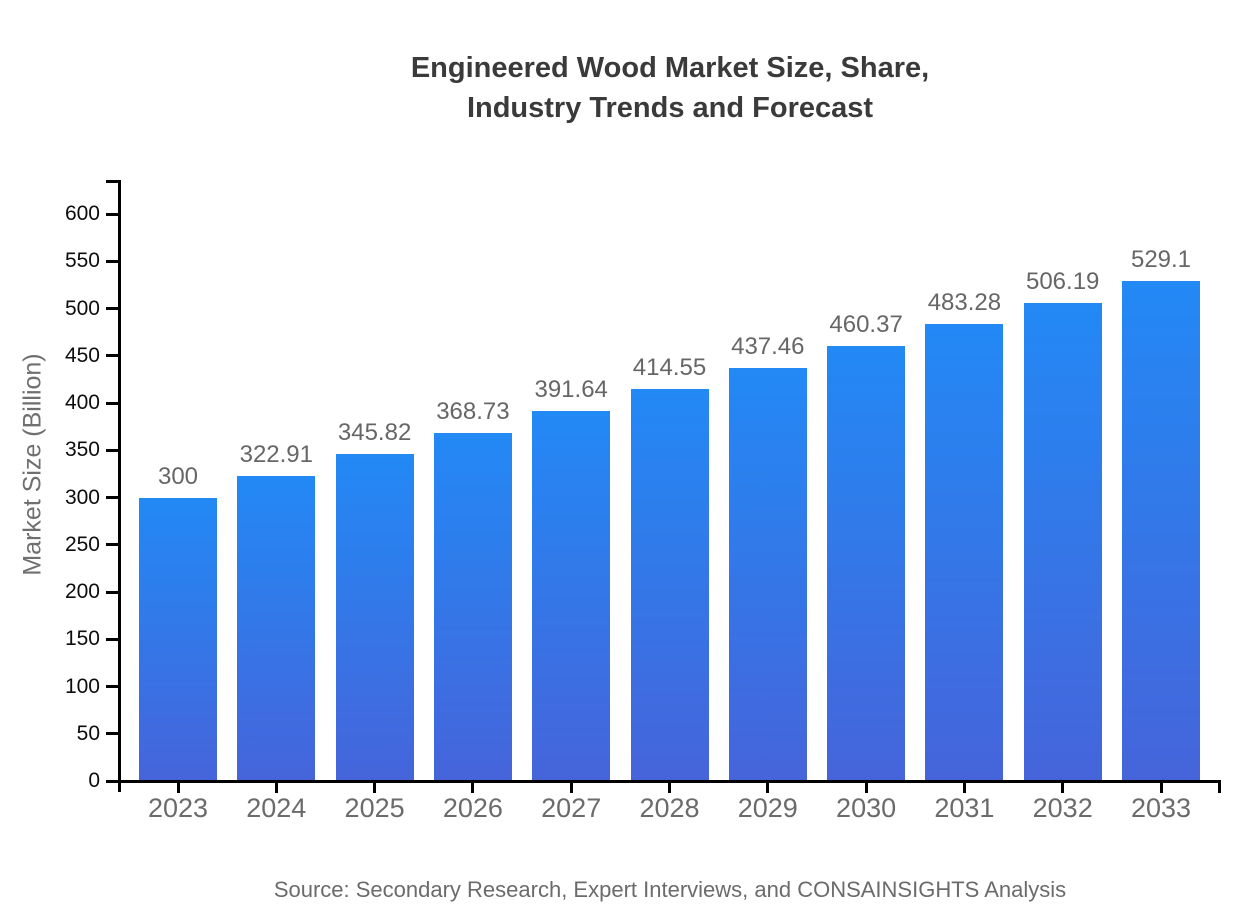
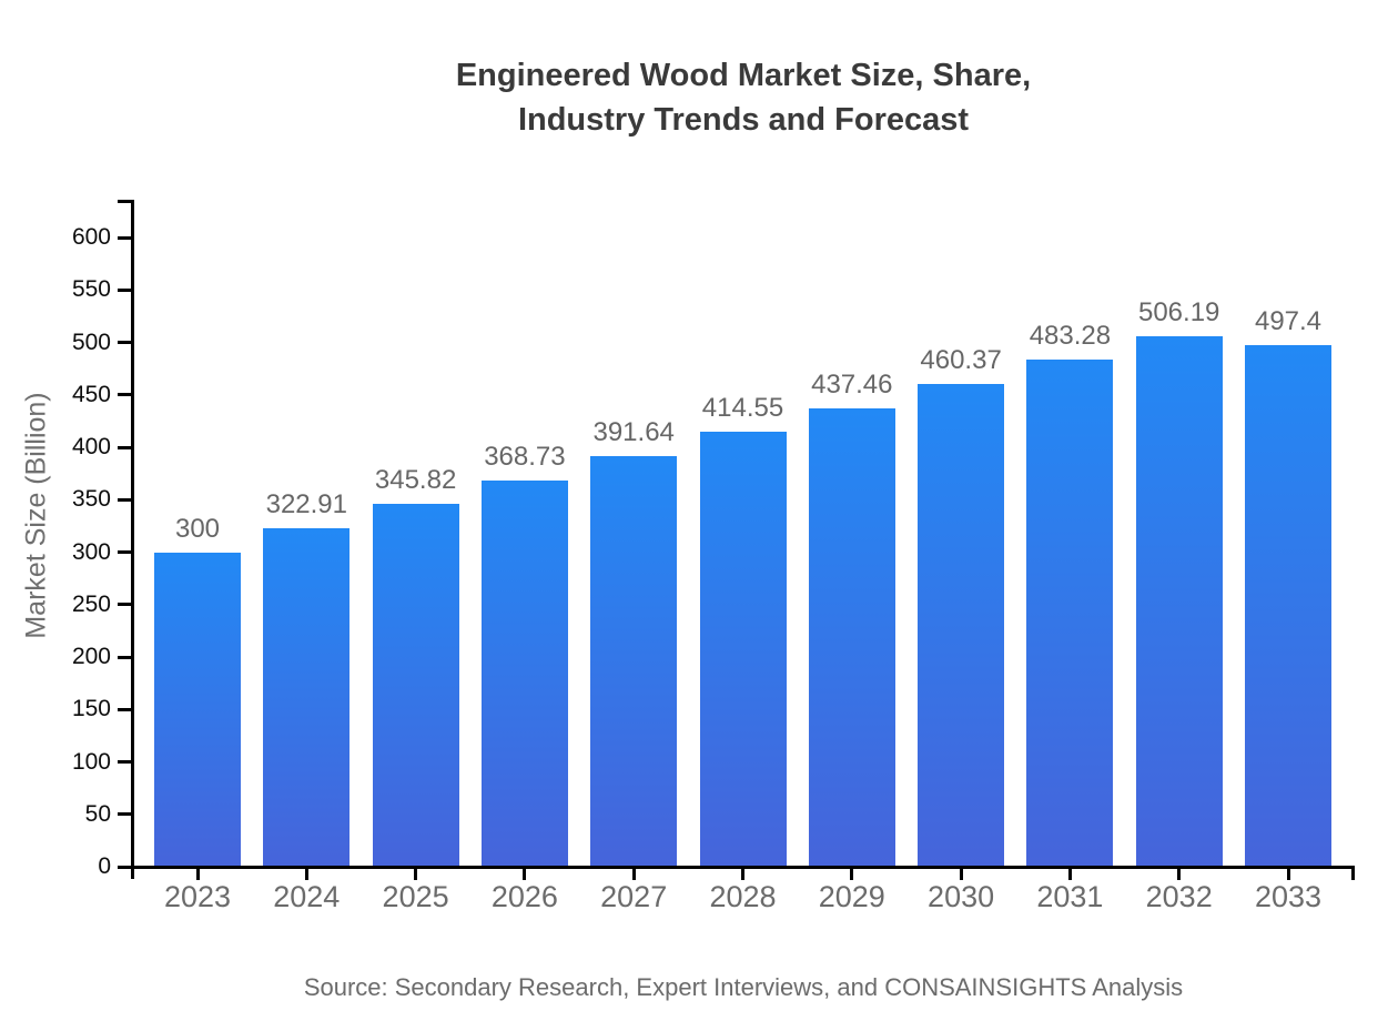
2033: 529.1 -> 497.4
